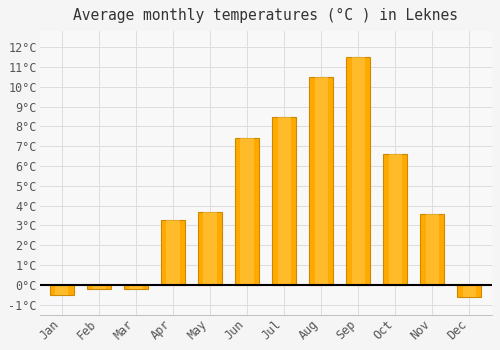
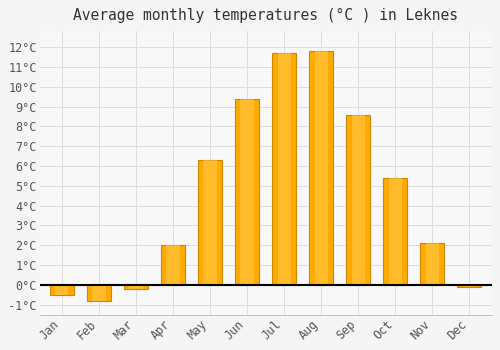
Feb: -0.2°C -> -0.8°C
Apr: 3.3°C -> 2.0°C
May: 3.7°C -> 6.3°C
Jun: 7.4°C -> 9.4°C
Jul: 8.5°C -> 11.7°C
Aug: 10.5°C -> 11.8°C
Sep: 11.5°C -> 8.6°C
Oct: 6.6°C -> 5.4°C
Nov: 3.6°C -> 2.1°C
Dec: -0.6°C -> -0.1°C
